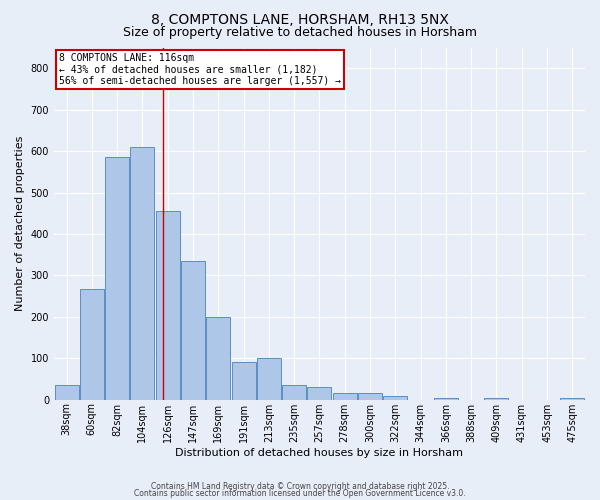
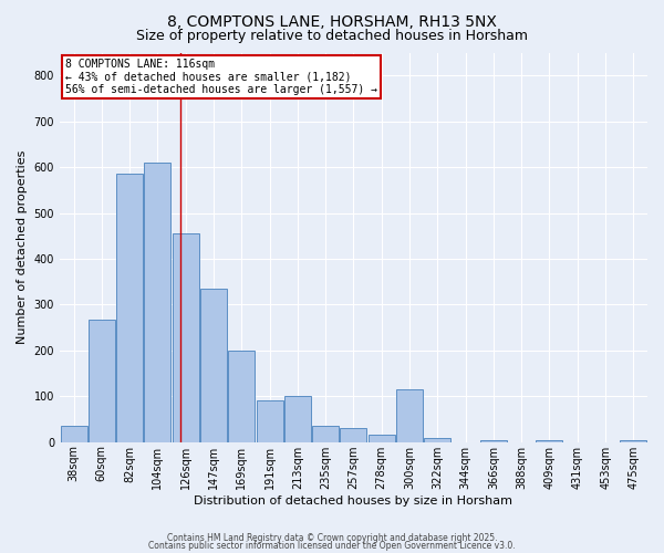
300sqm: 15 -> 115
